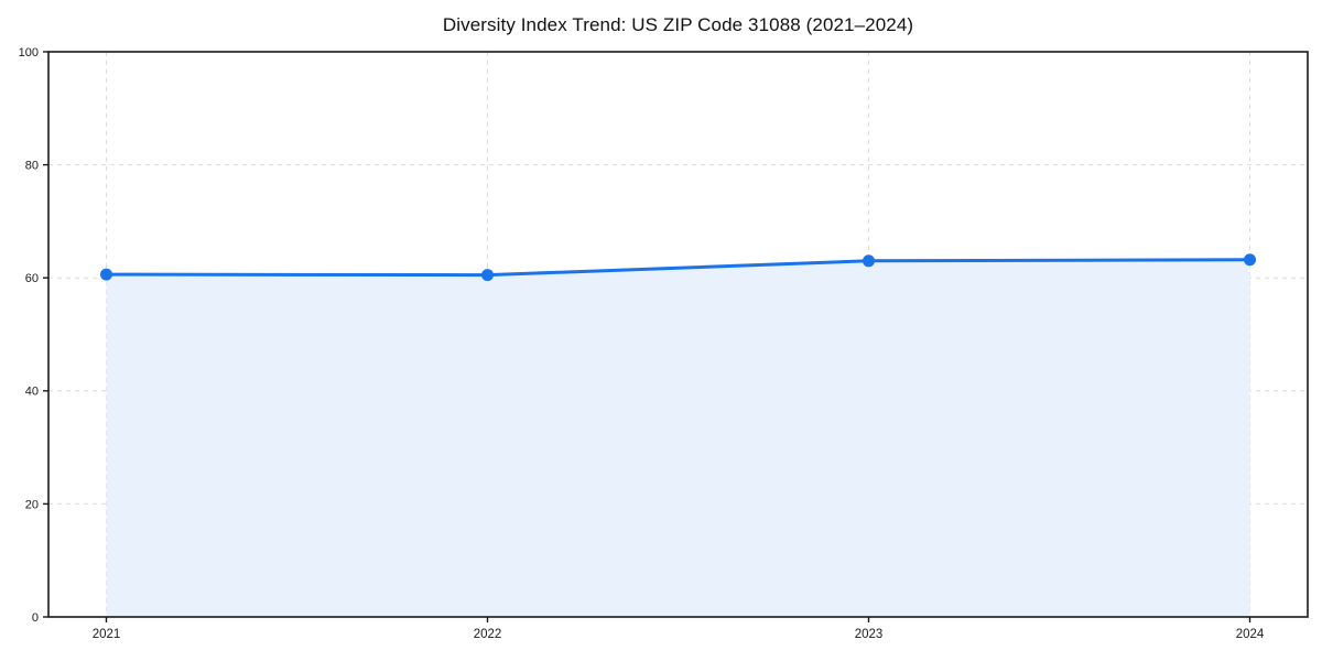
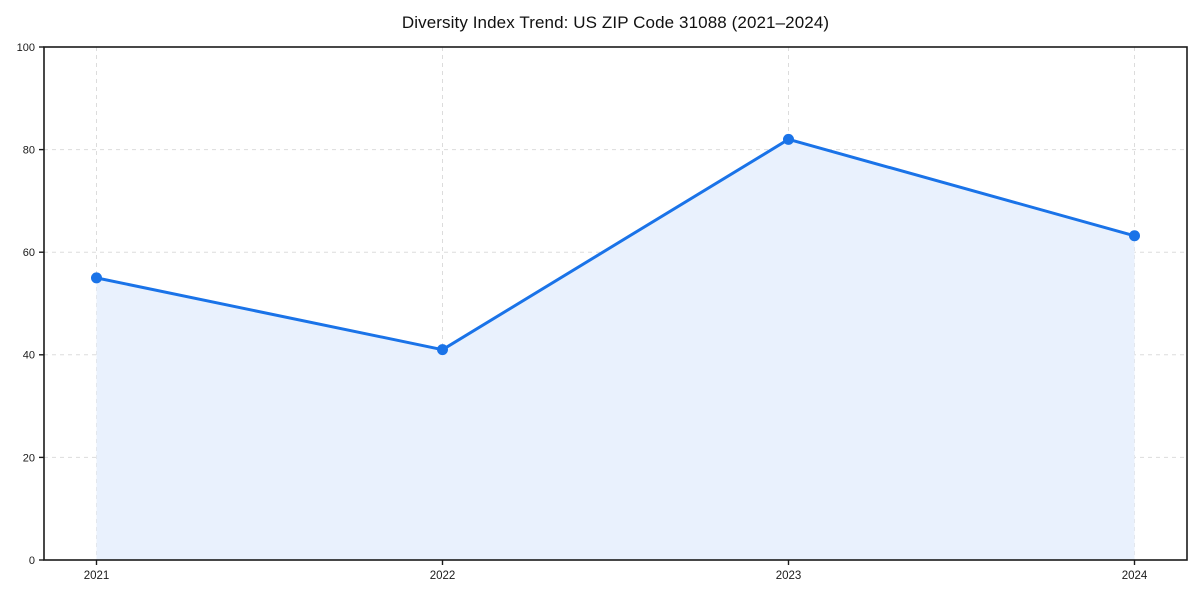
2021: 61 -> 55
2022: 60 -> 41
2023: 63 -> 82
